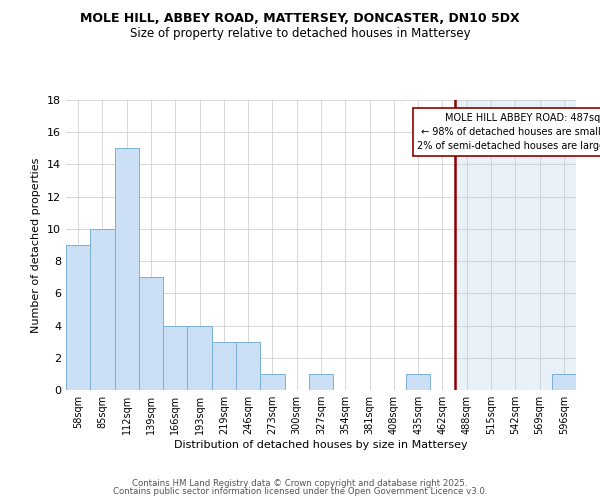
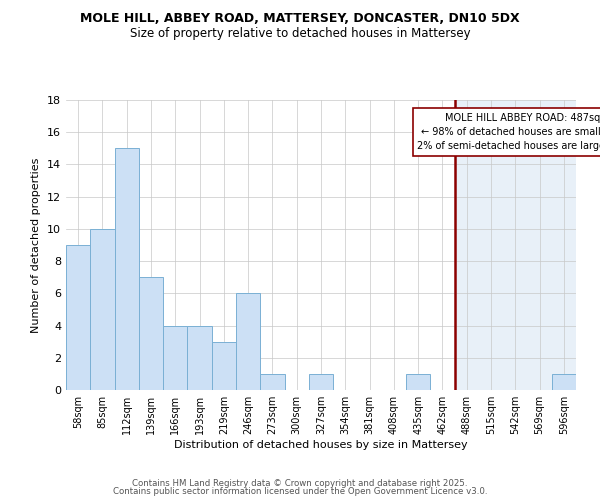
246sqm: 3 -> 6
